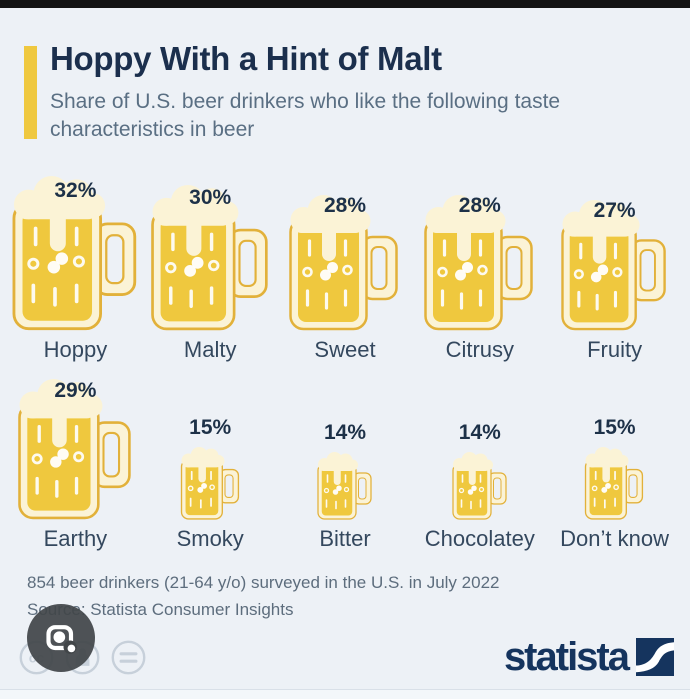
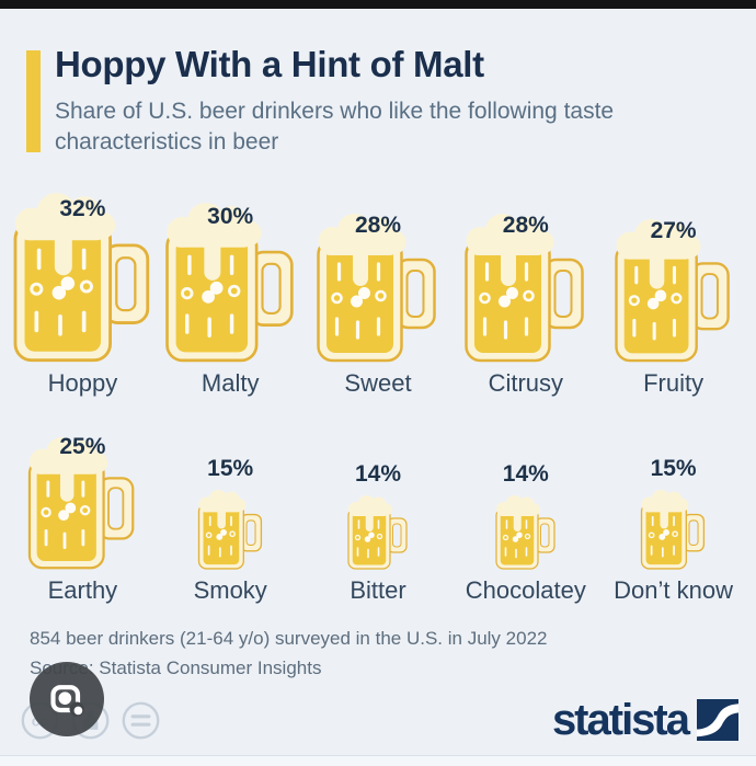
Earthy: 29% -> 25%
